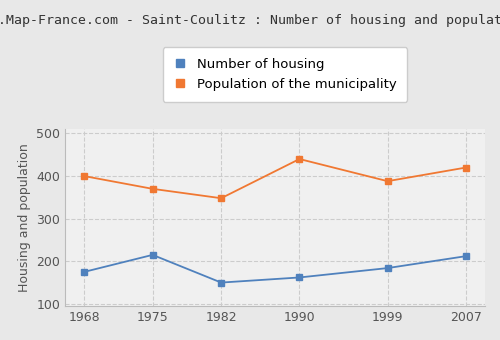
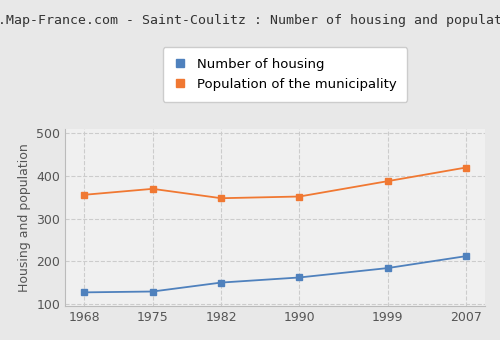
Number of housing/1968: 175 -> 127
Population of the municipality/1968: 400 -> 356
Number of housing/1975: 215 -> 129
Population of the municipality/1990: 440 -> 352
